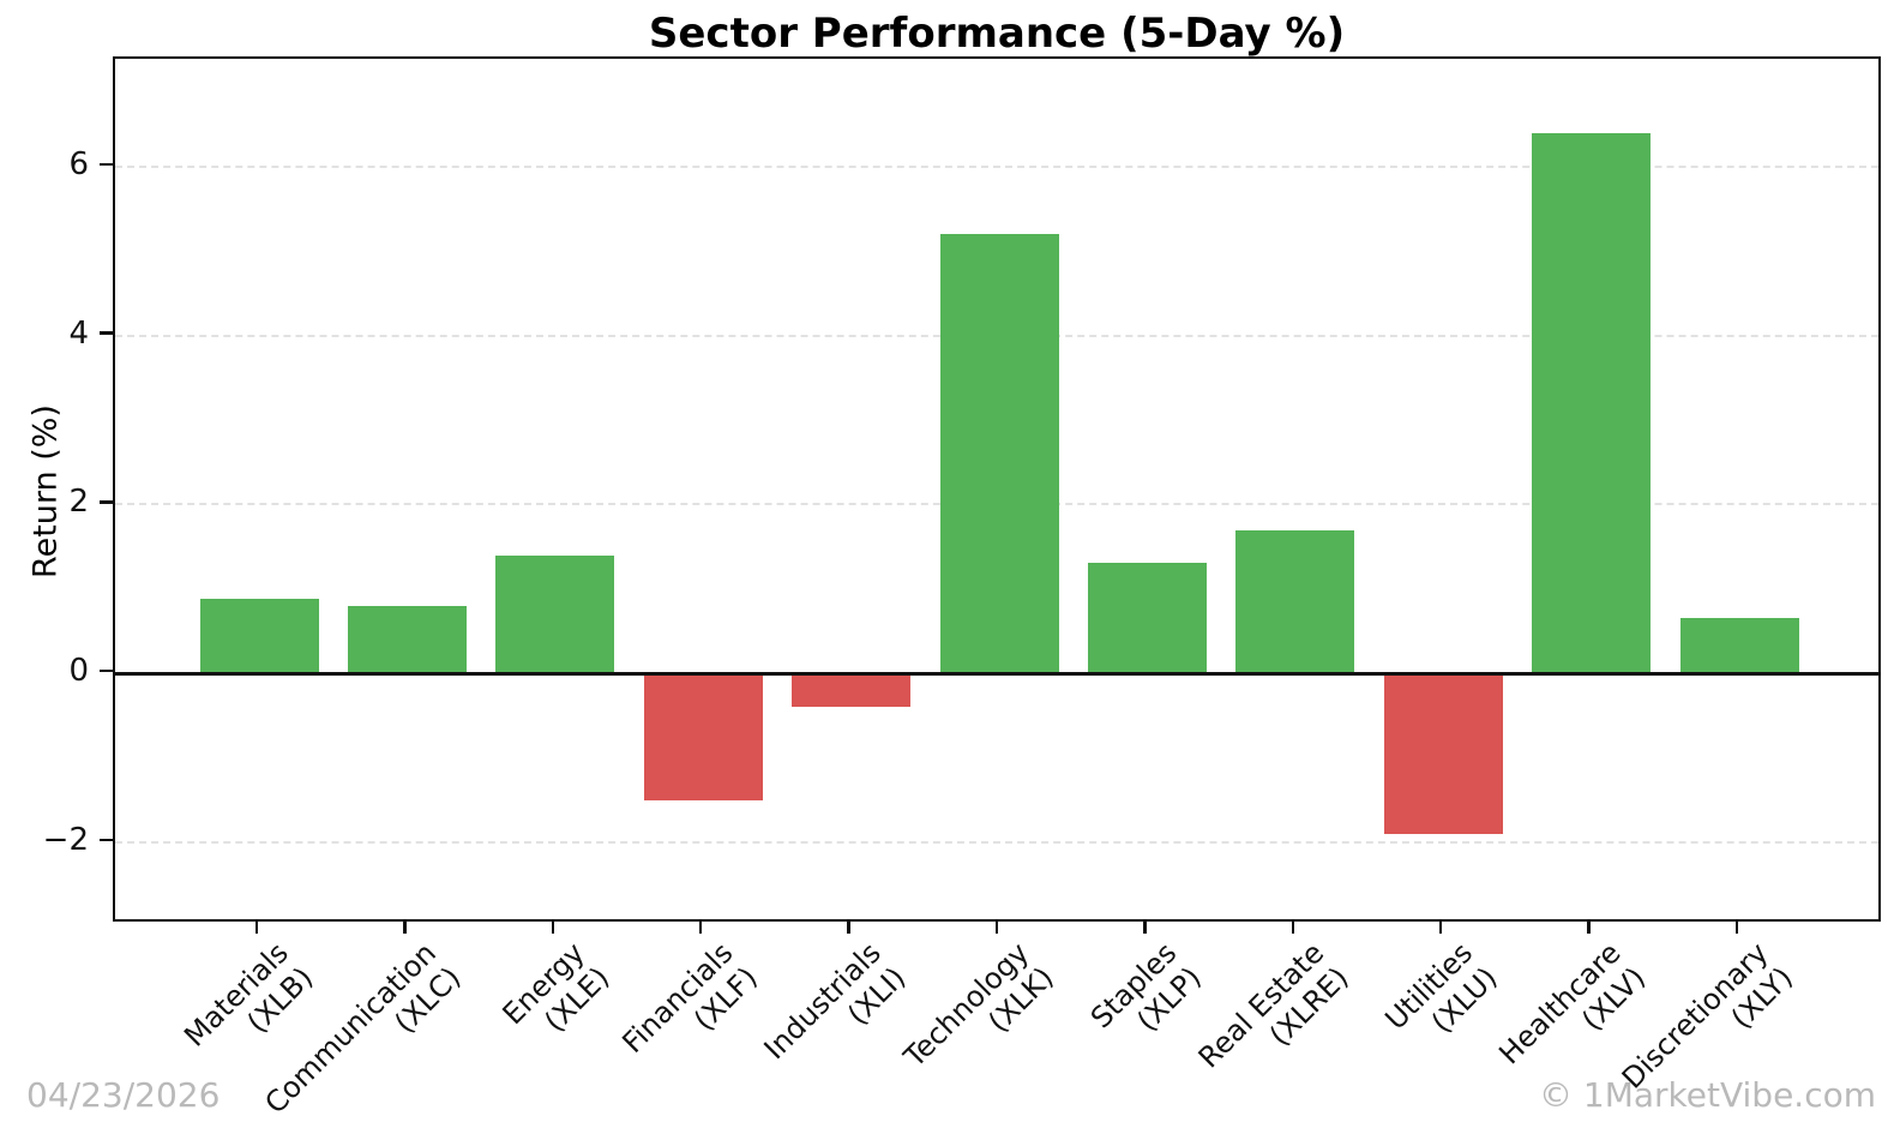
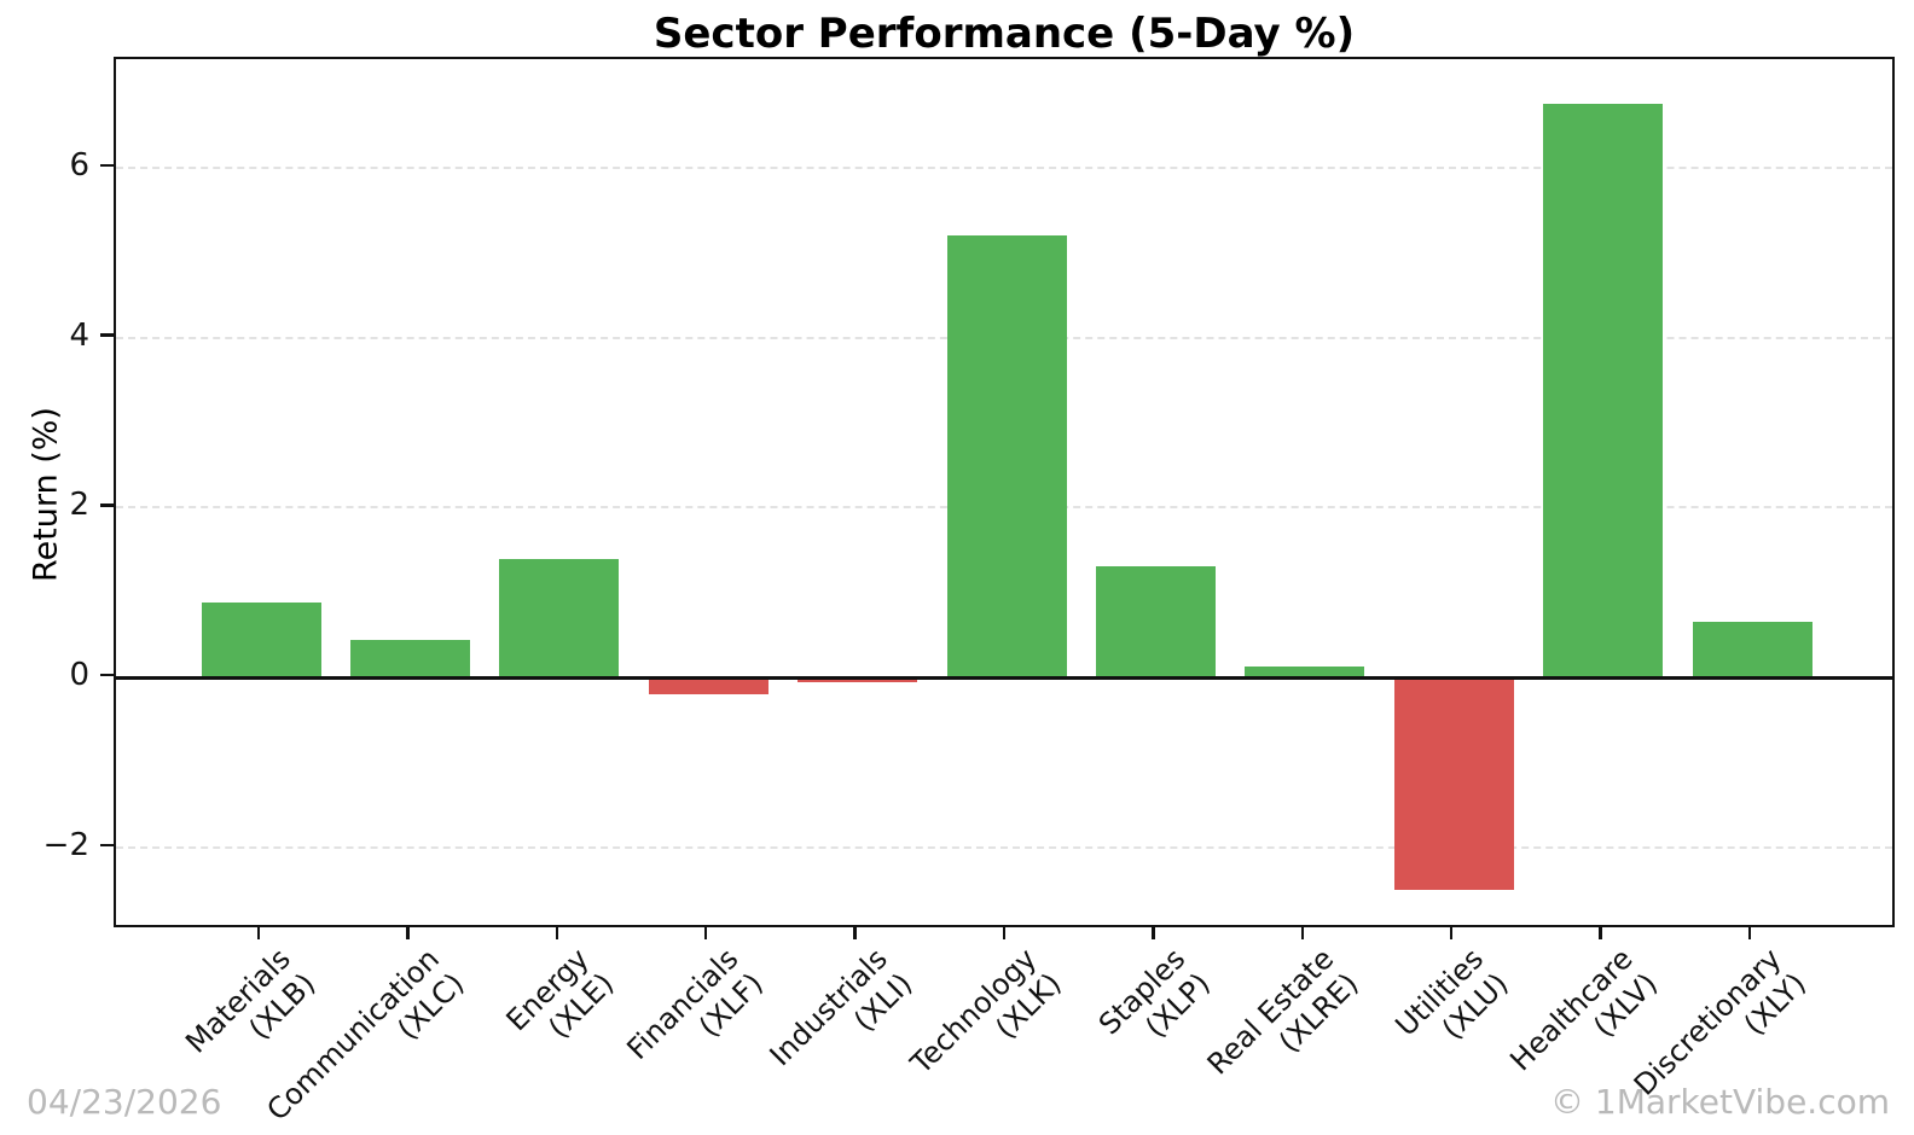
Communication (XLC): 0.8 -> 0.4
Financials (XLF): -1.5 -> -0.2
Industrials (XLI): -0.4 -> -0.1
Real Estate (XLRE): 1.7 -> 0.1
Utilities (XLU): -1.9 -> -2.5
Healthcare (XLV): 6.4 -> 6.8
